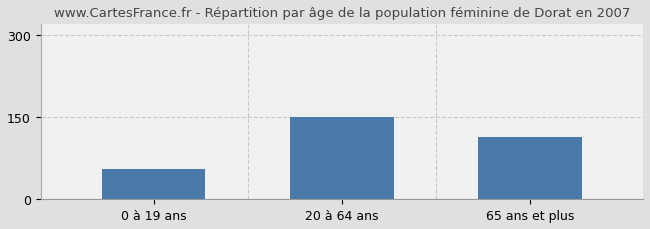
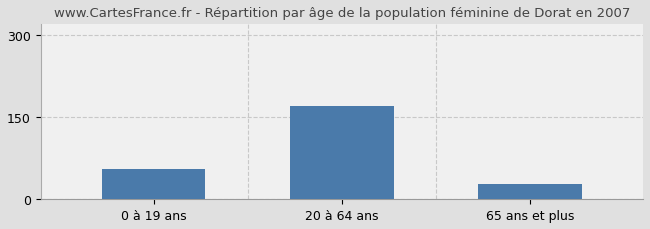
20 à 64 ans: 150 -> 170
65 ans et plus: 114 -> 28
